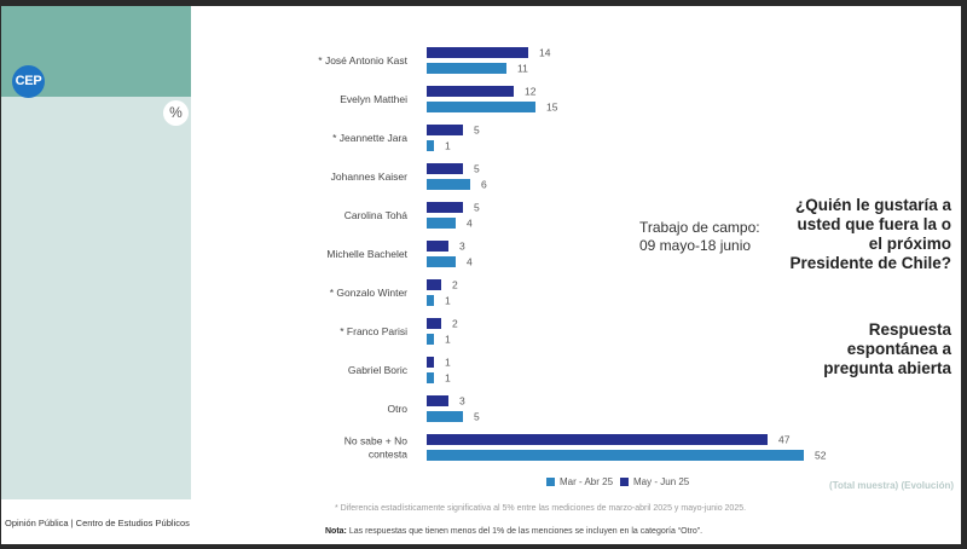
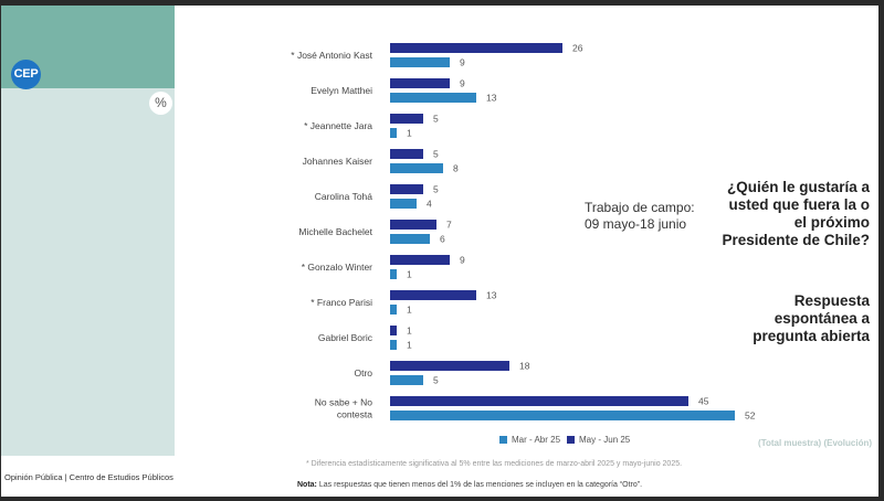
May - Jun 25/* José Antonio Kast: 14 -> 26
Mar - Abr 25/* José Antonio Kast: 11 -> 9
May - Jun 25/Evelyn Matthei: 12 -> 9
Mar - Abr 25/Evelyn Matthei: 15 -> 13
Mar - Abr 25/Johannes Kaiser: 6 -> 8
May - Jun 25/Michelle Bachelet: 3 -> 7
Mar - Abr 25/Michelle Bachelet: 4 -> 6
May - Jun 25/* Gonzalo Winter: 2 -> 9
May - Jun 25/* Franco Parisi: 2 -> 13
May - Jun 25/Otro: 3 -> 18
May - Jun 25/No sabe + No contesta: 47 -> 45
